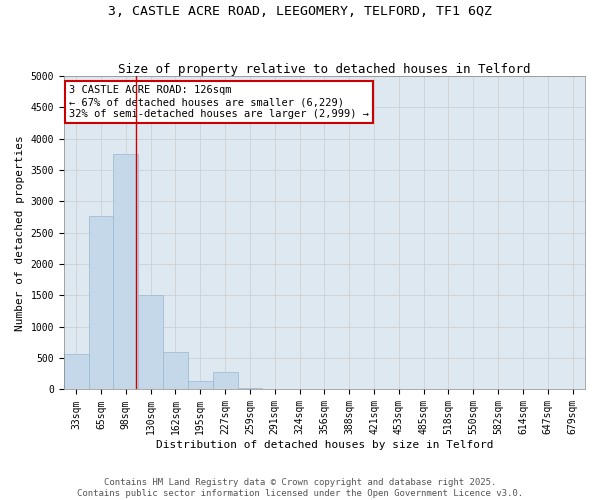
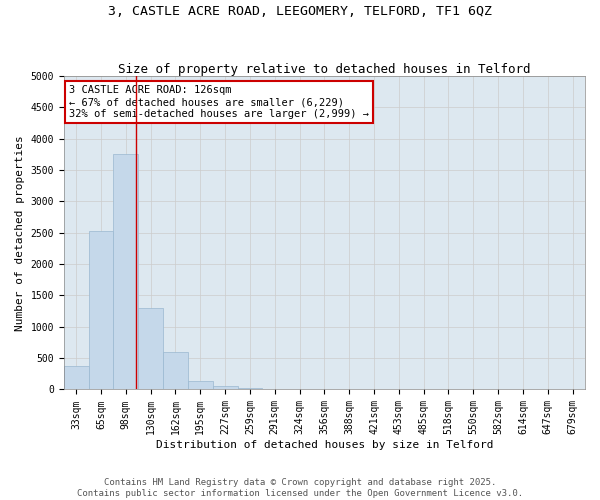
33sqm: 560 -> 380
65sqm: 2760 -> 2530
130sqm: 1500 -> 1300
227sqm: 280 -> 60
